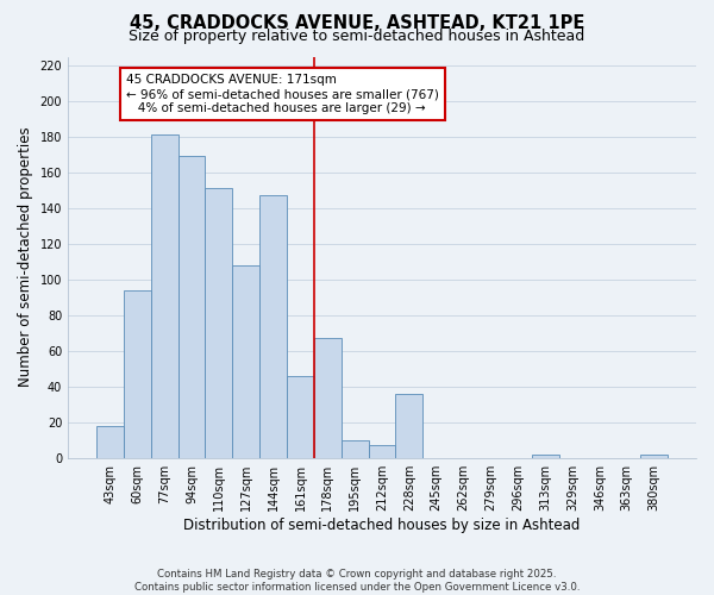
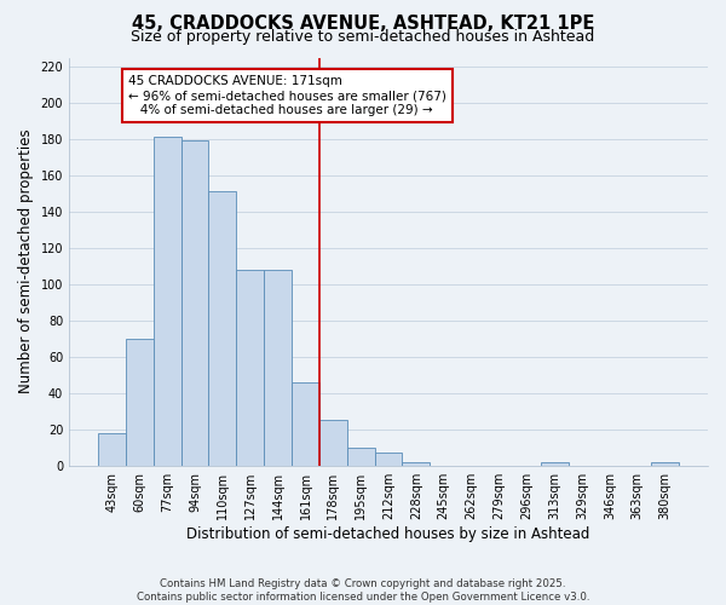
60sqm: 94 -> 70
94sqm: 169 -> 179
144sqm: 147 -> 108
178sqm: 67 -> 25
228sqm: 36 -> 2
